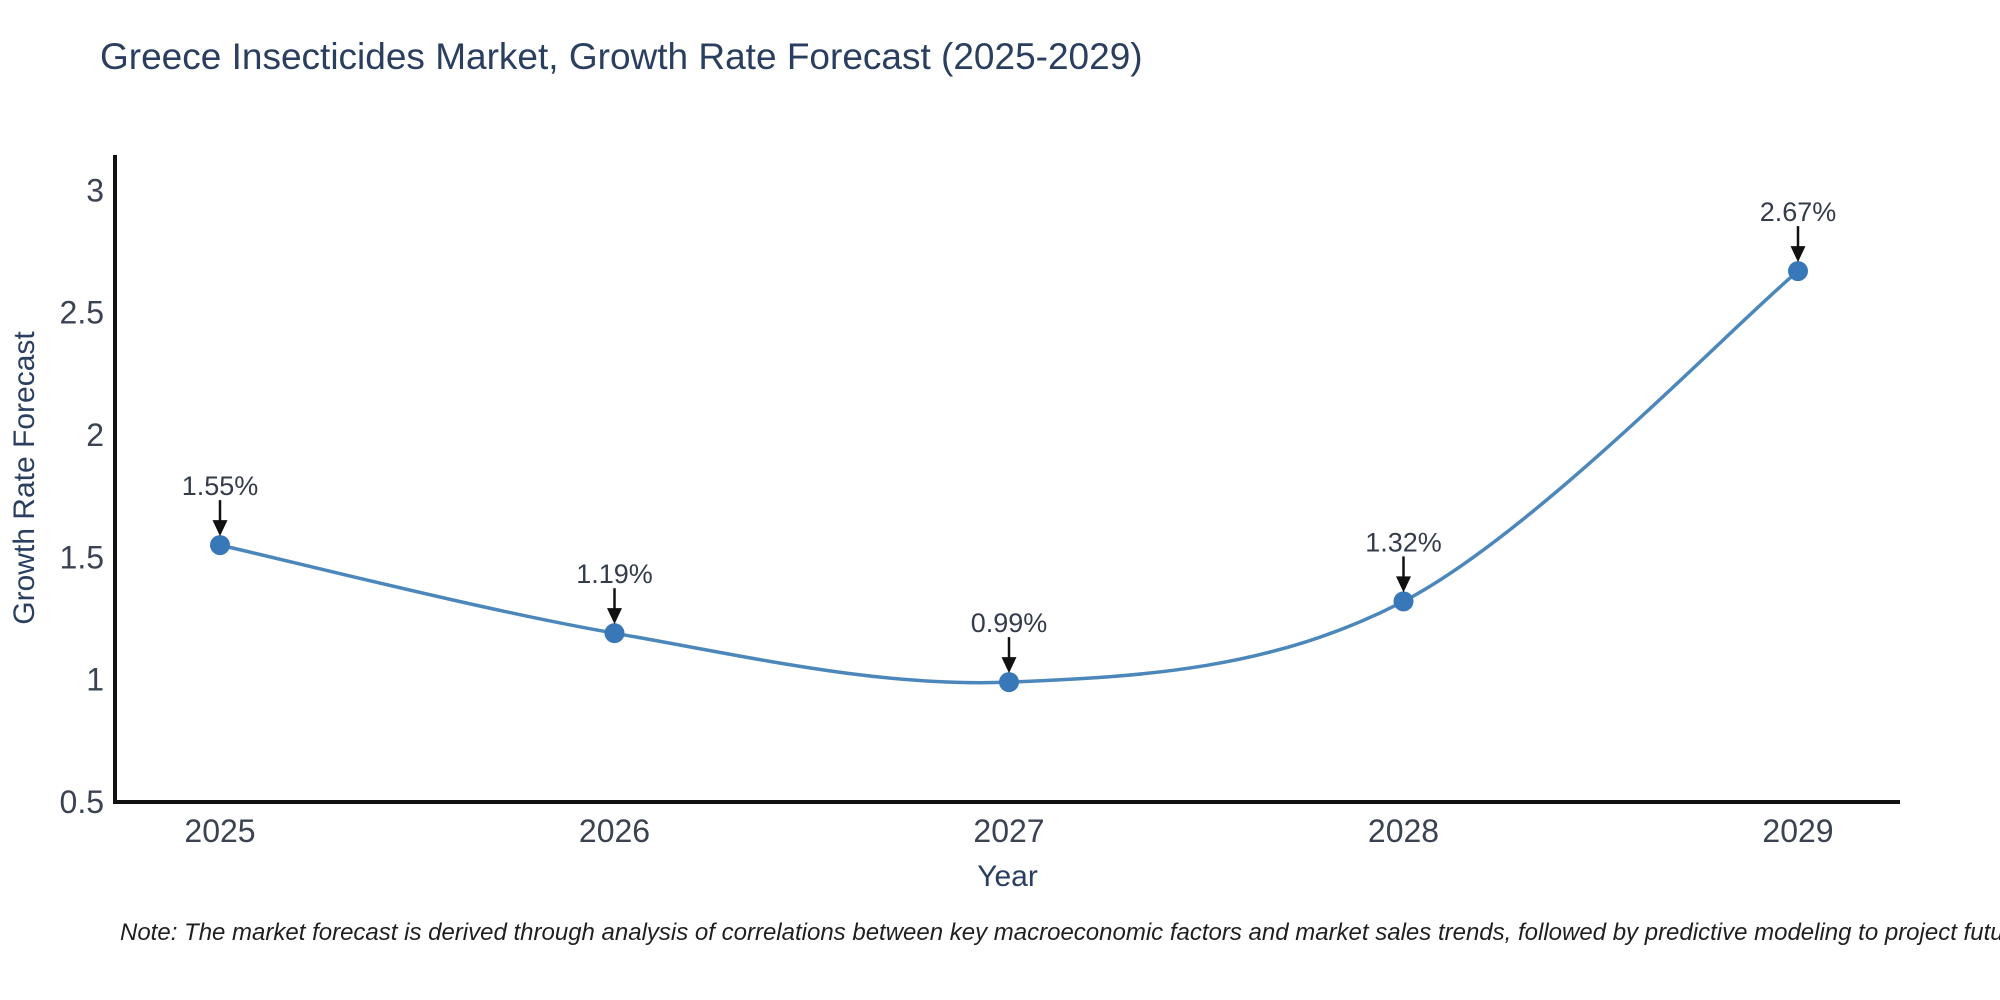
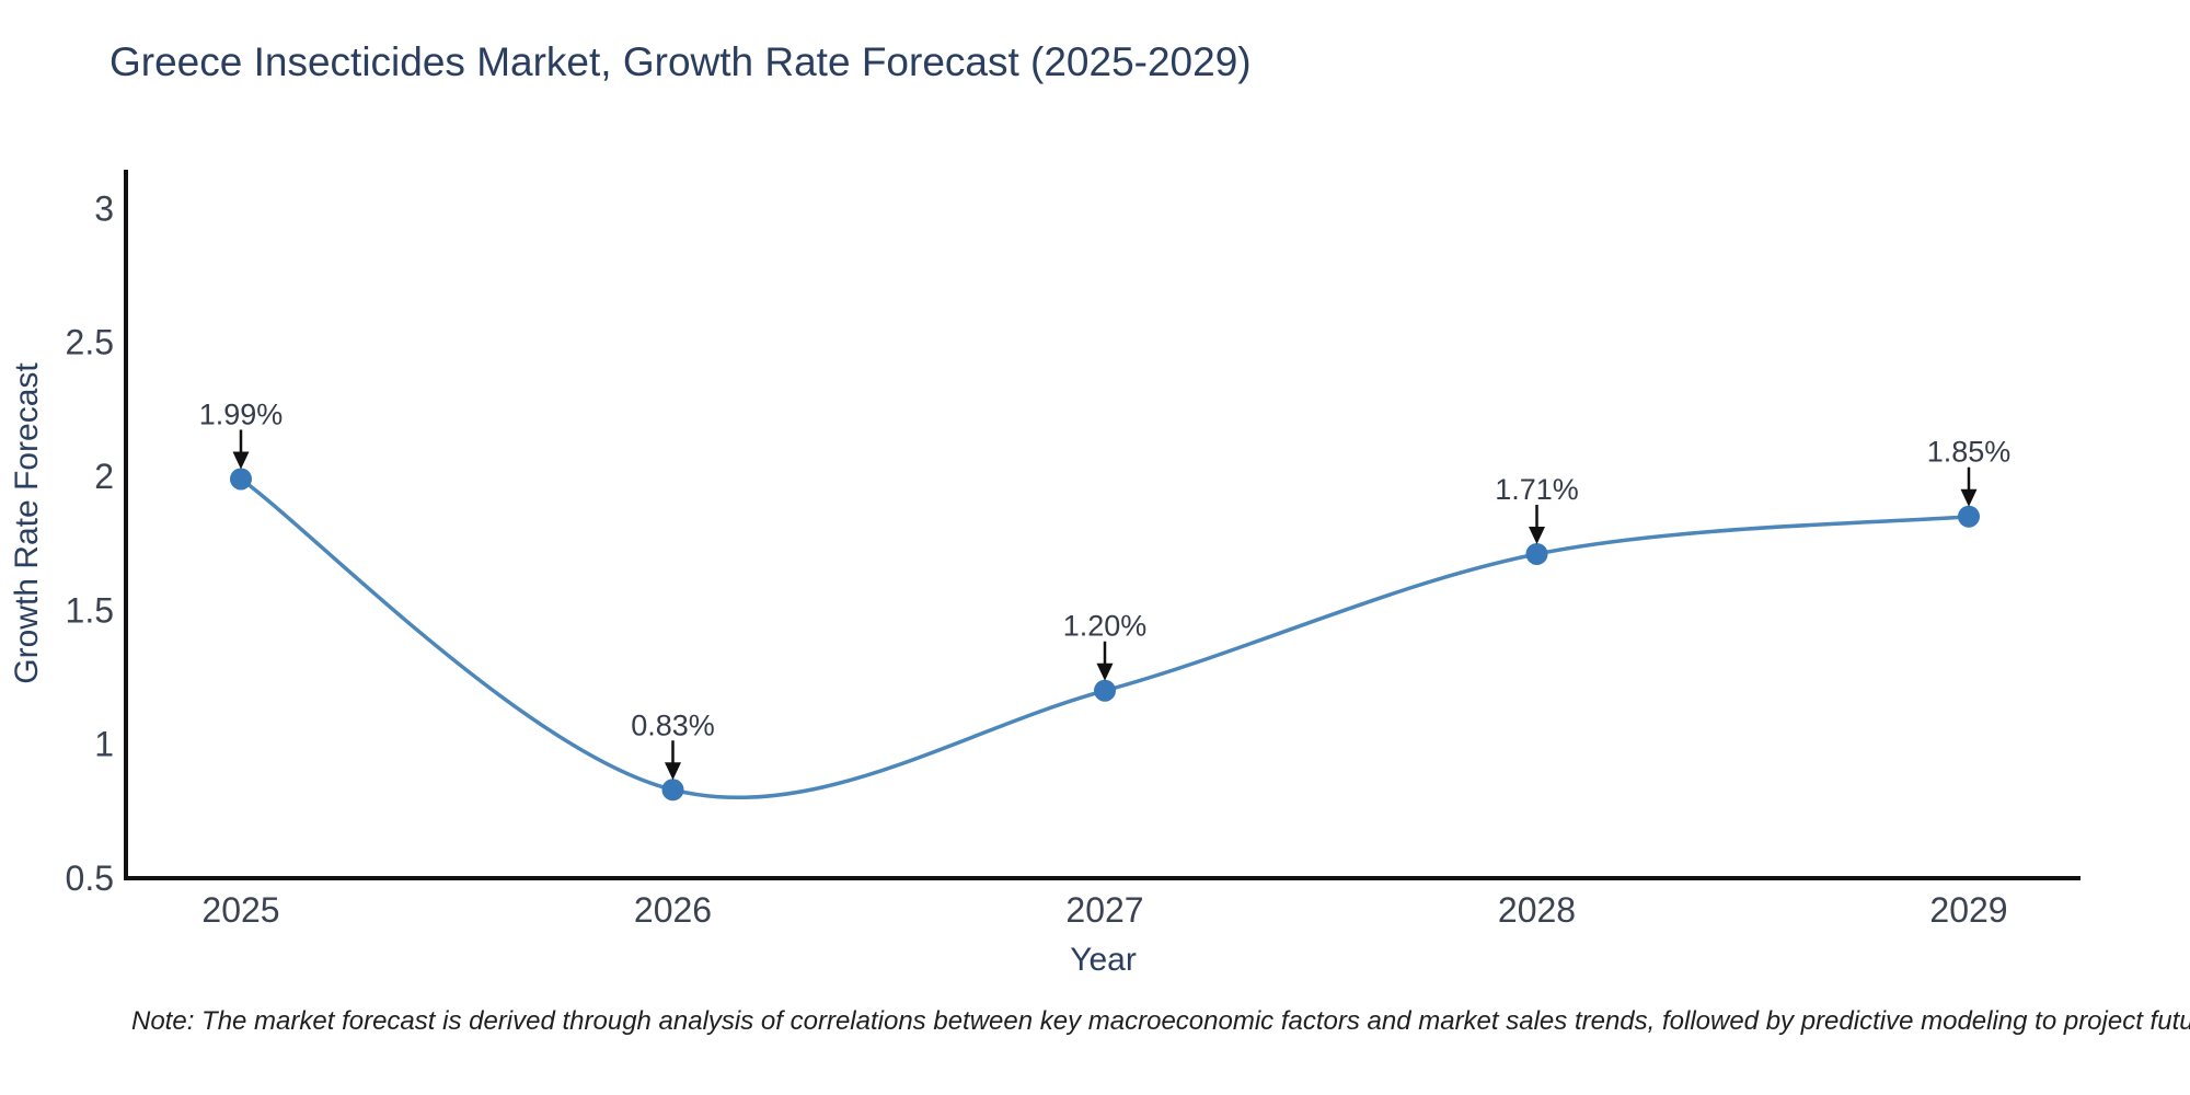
2025: 1.55% -> 1.99%
2026: 1.19% -> 0.83%
2027: 0.99% -> 1.20%
2028: 1.32% -> 1.71%
2029: 2.67% -> 1.85%
